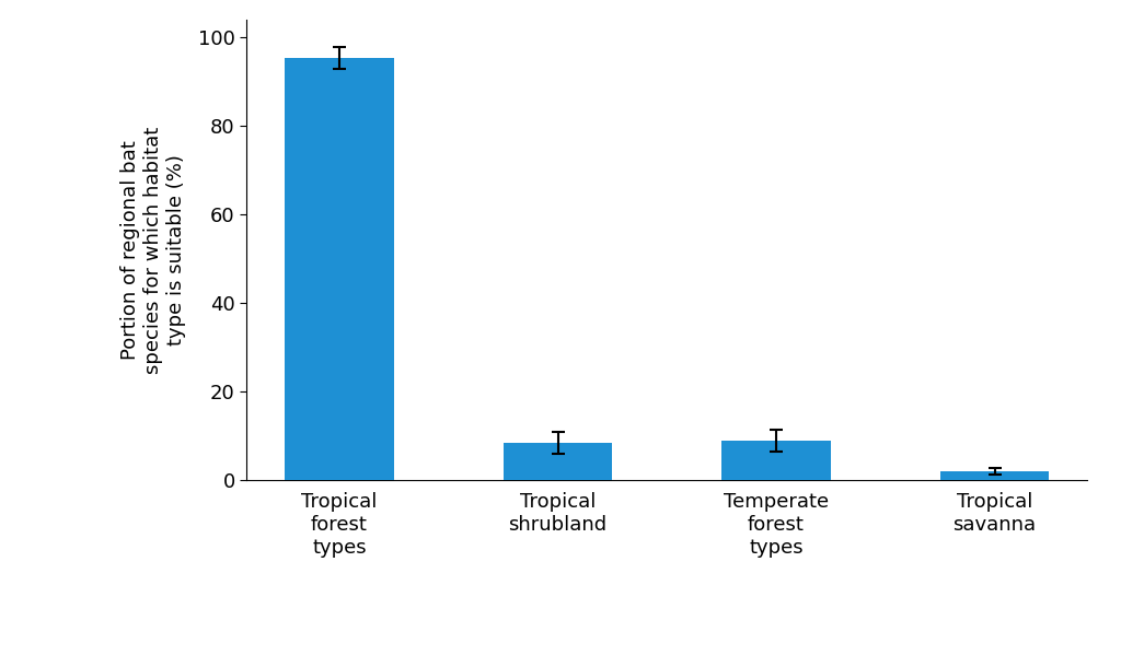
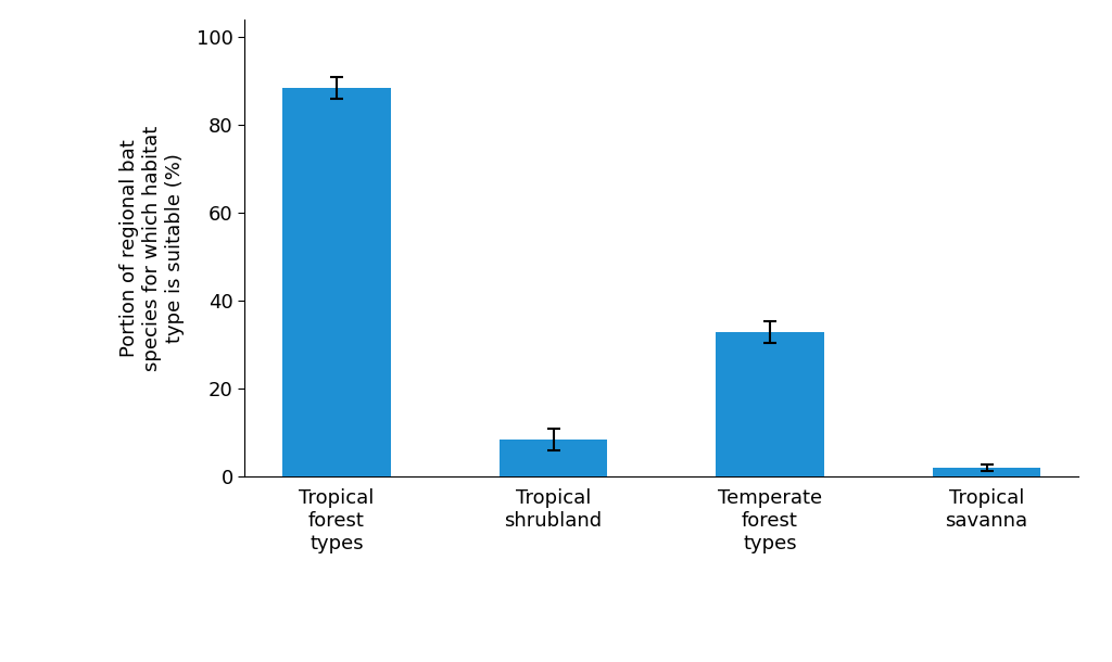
Tropical forest types: 95.5 -> 88.5
Temperate forest types: 9.0 -> 33.0
